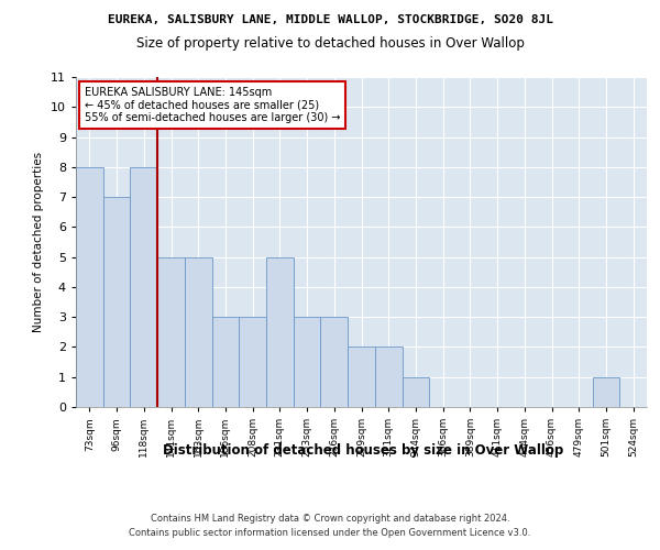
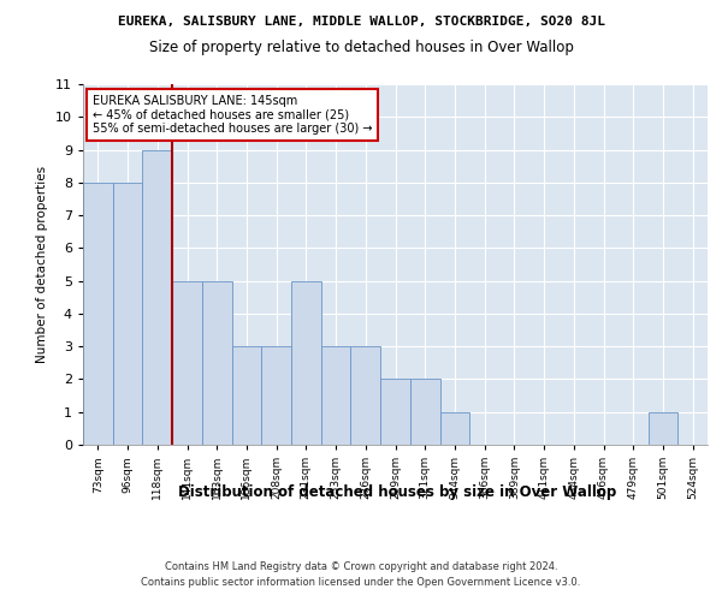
96sqm: 7 -> 8
118sqm: 8 -> 9
